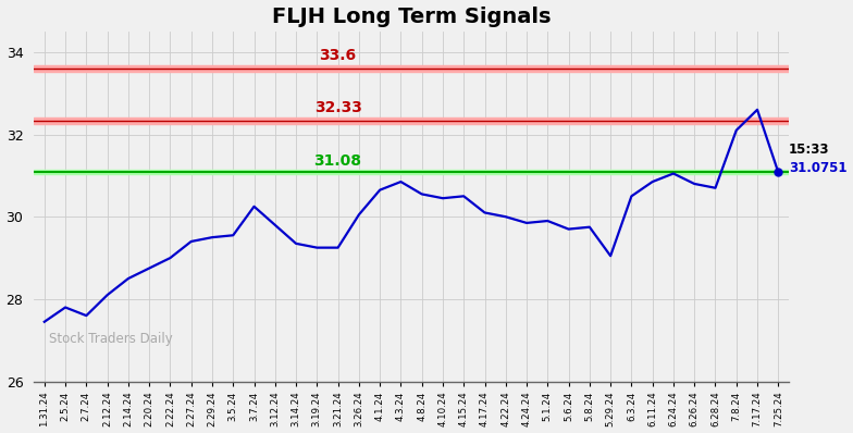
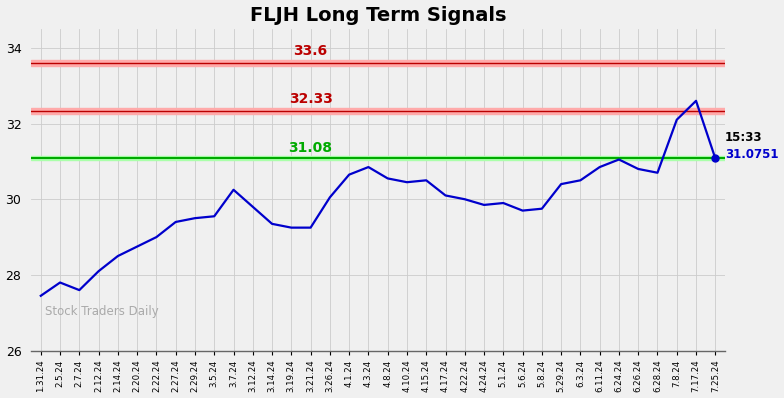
5.29.24: 29.05 -> 30.40
